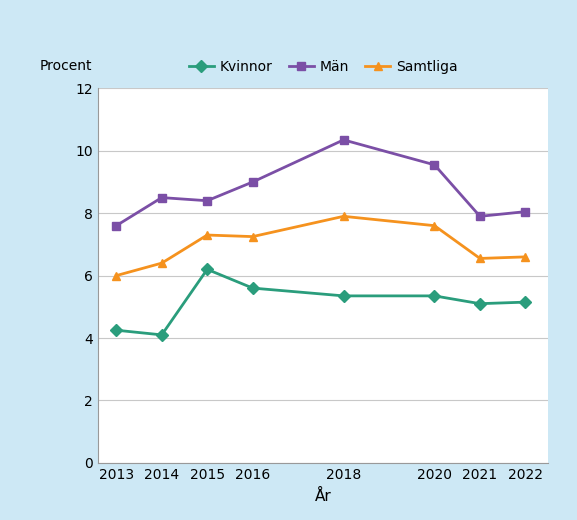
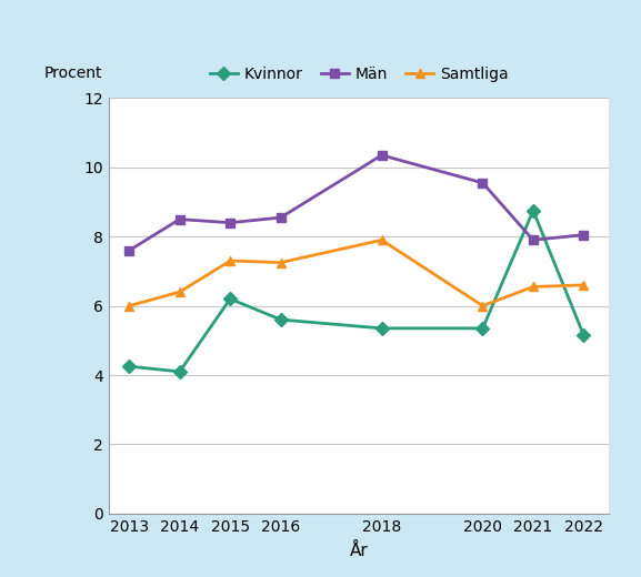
Män/2016: 9.00 -> 8.55
Samtliga/2020: 7.60 -> 6.00
Kvinnor/2021: 5.10 -> 8.75
